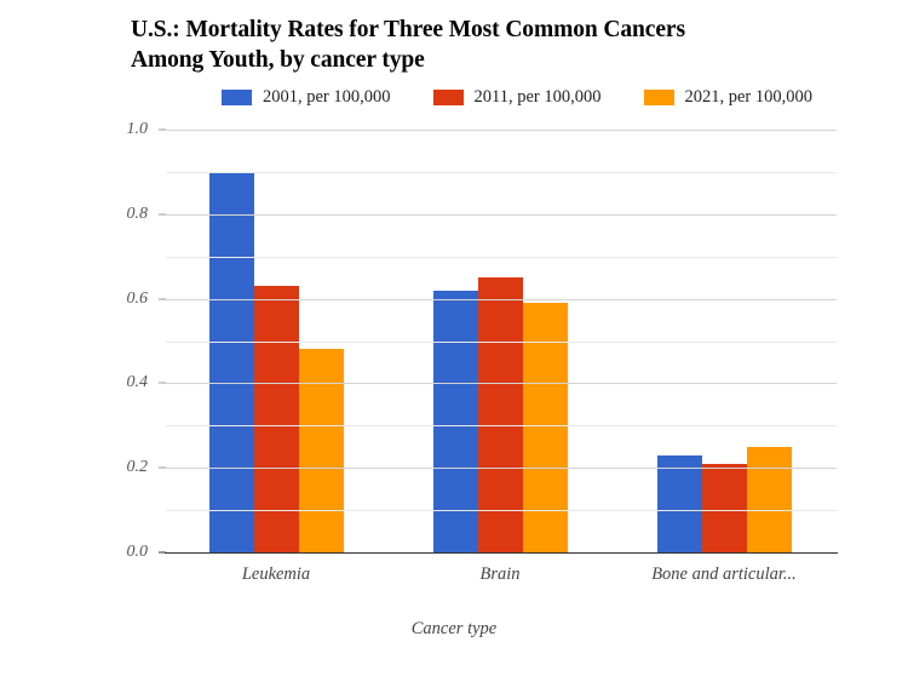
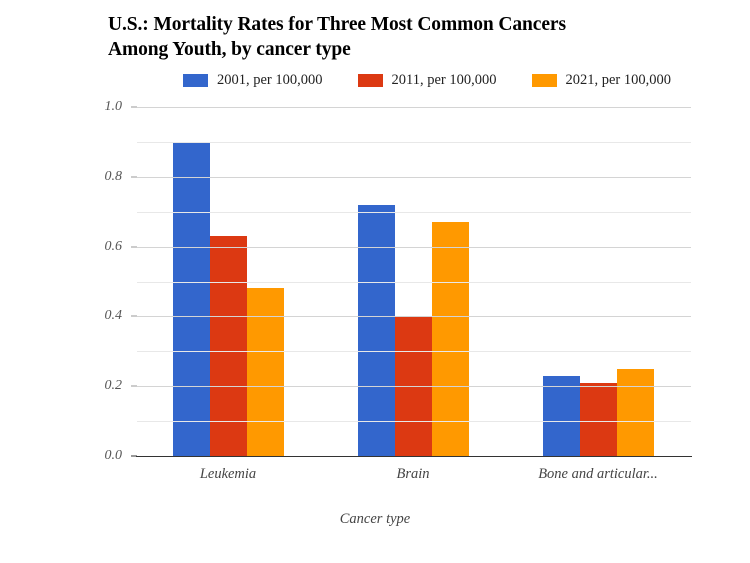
2001, per 100,000/Brain: 0.62 -> 0.72
2011, per 100,000/Brain: 0.65 -> 0.40
2021, per 100,000/Brain: 0.59 -> 0.67
